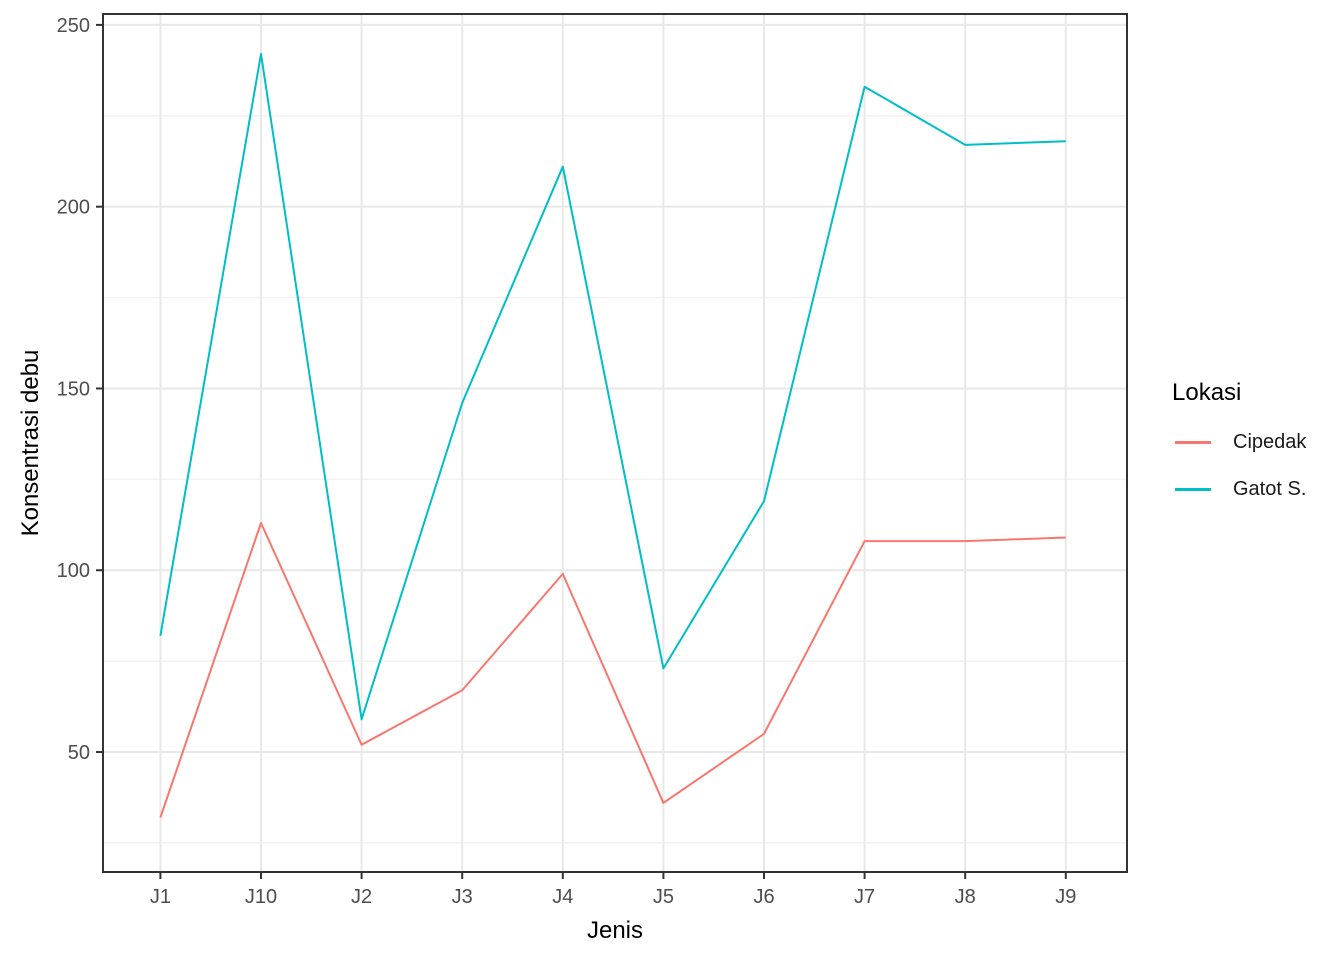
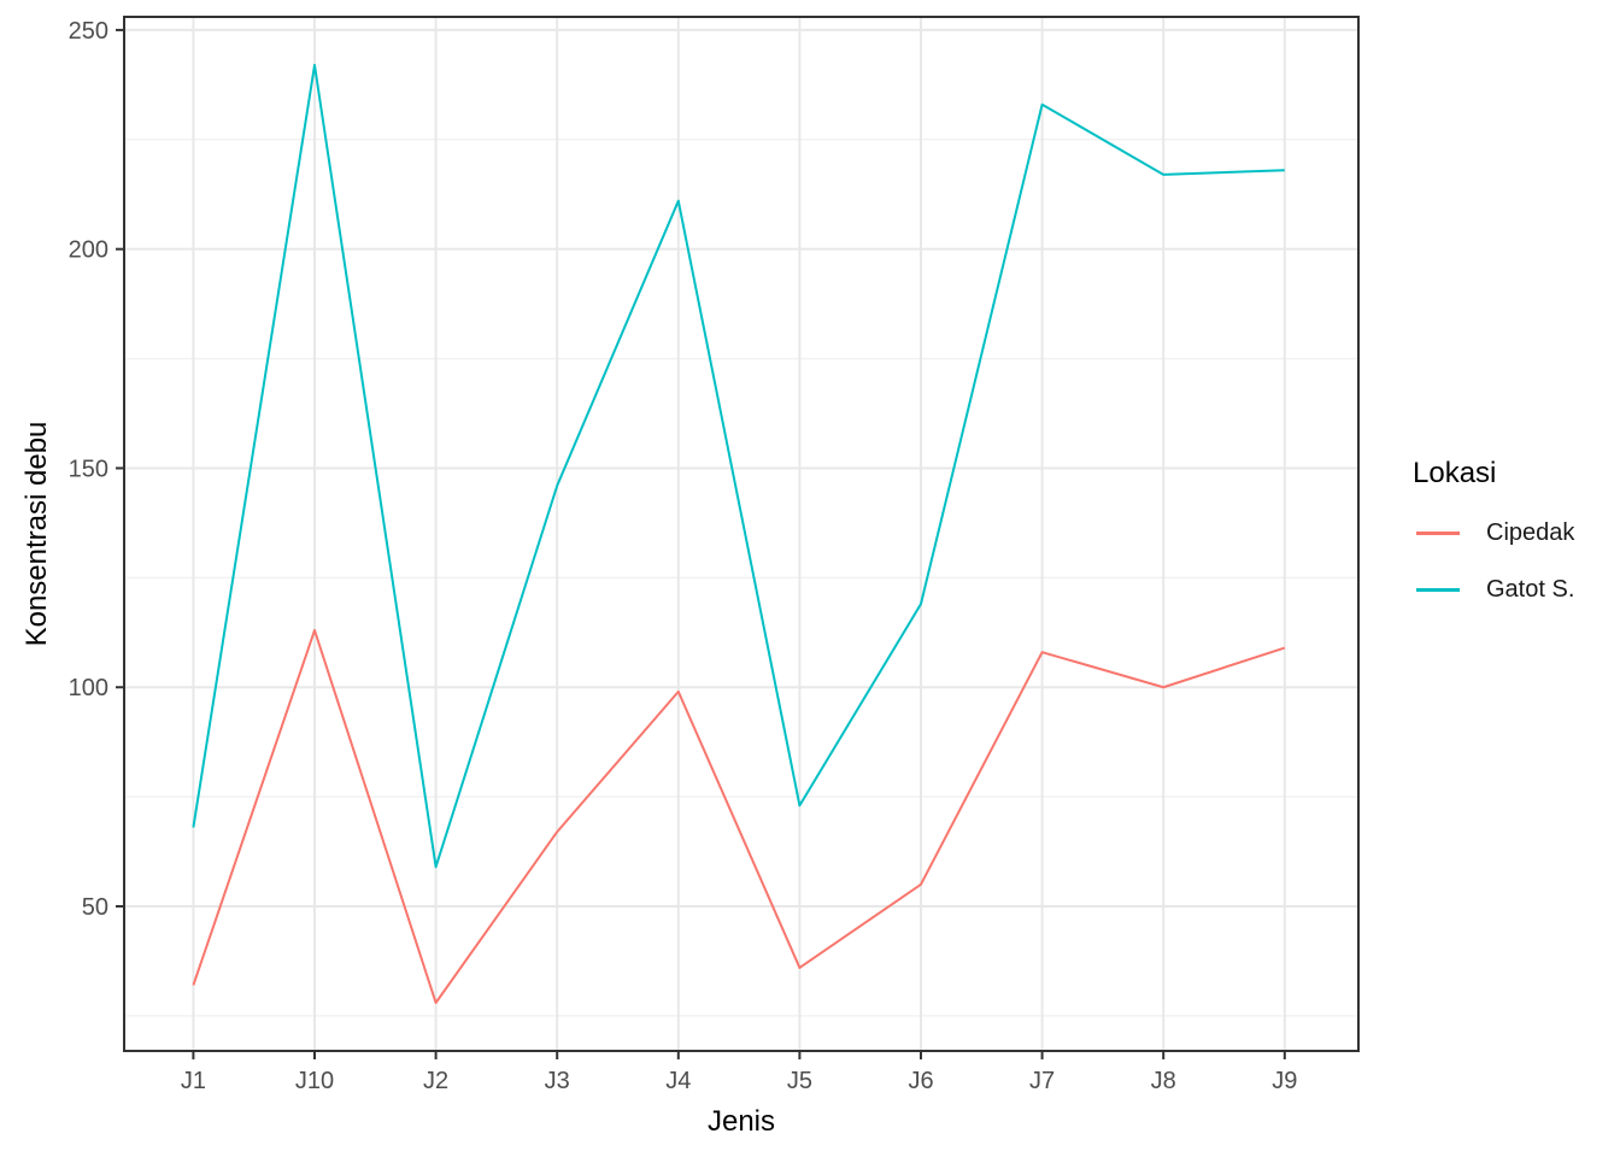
Gatot S./J1: 82 -> 68
Cipedak/J2: 52 -> 28
Cipedak/J8: 108 -> 100
